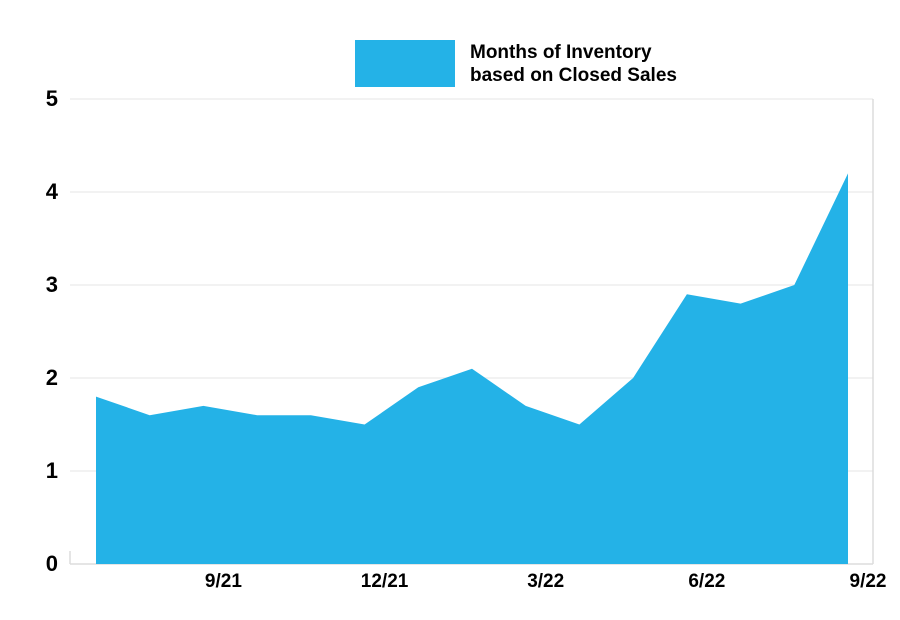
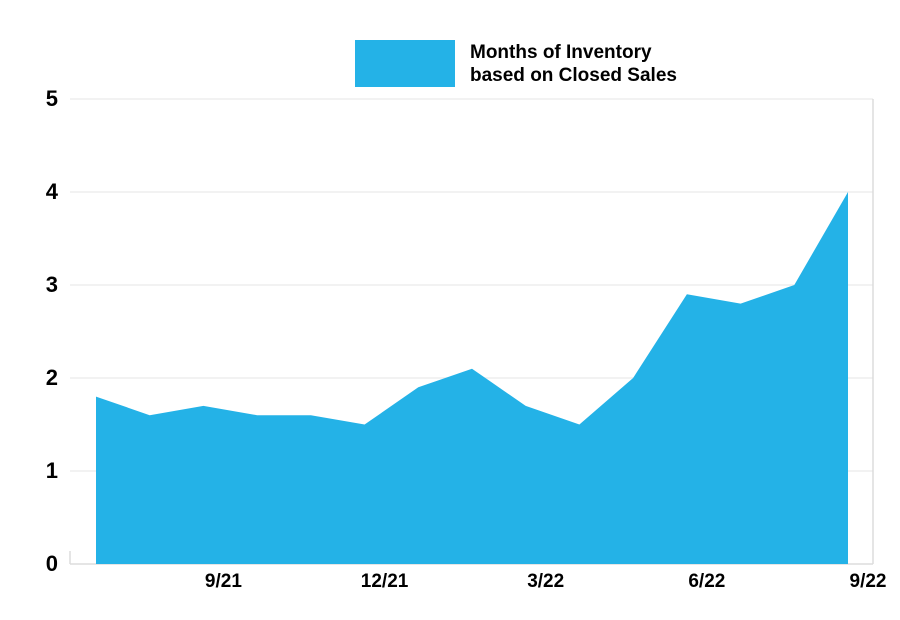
9/22: 4.2 -> 4.0
